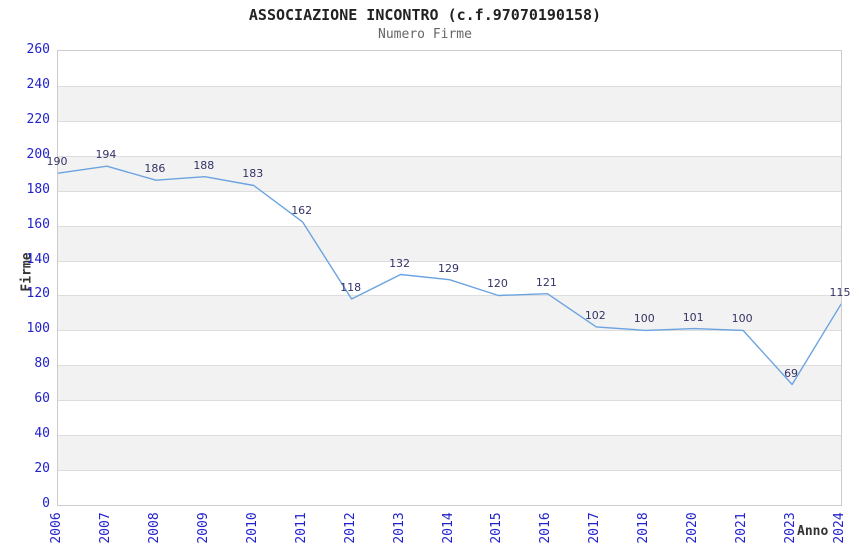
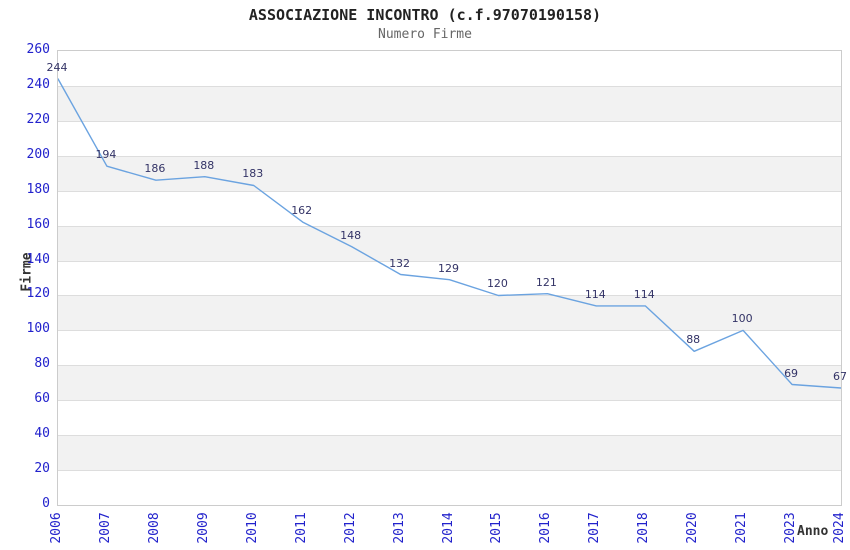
2006: 190 -> 244
2012: 118 -> 148
2017: 102 -> 114
2018: 100 -> 114
2020: 101 -> 88
2024: 115 -> 67
